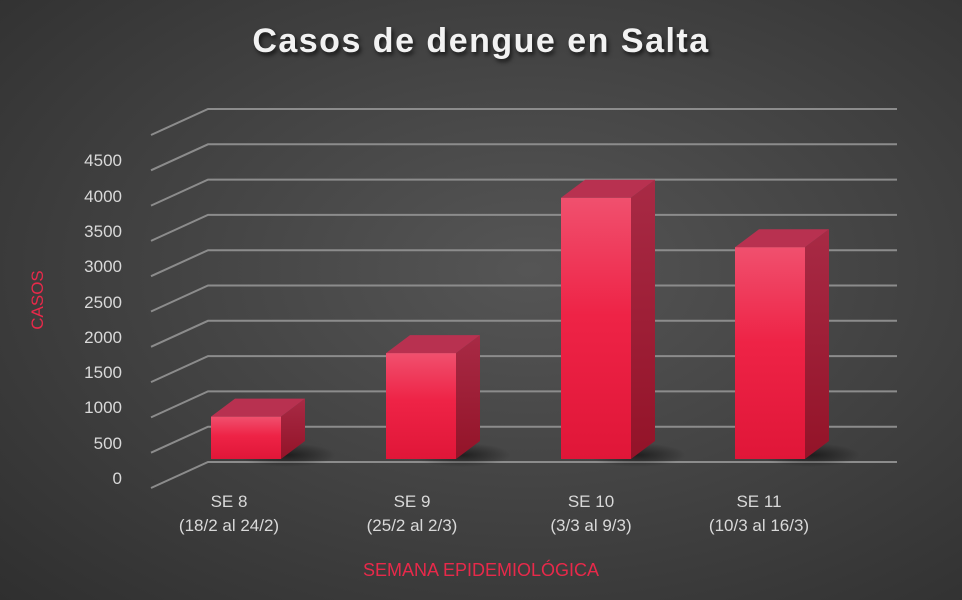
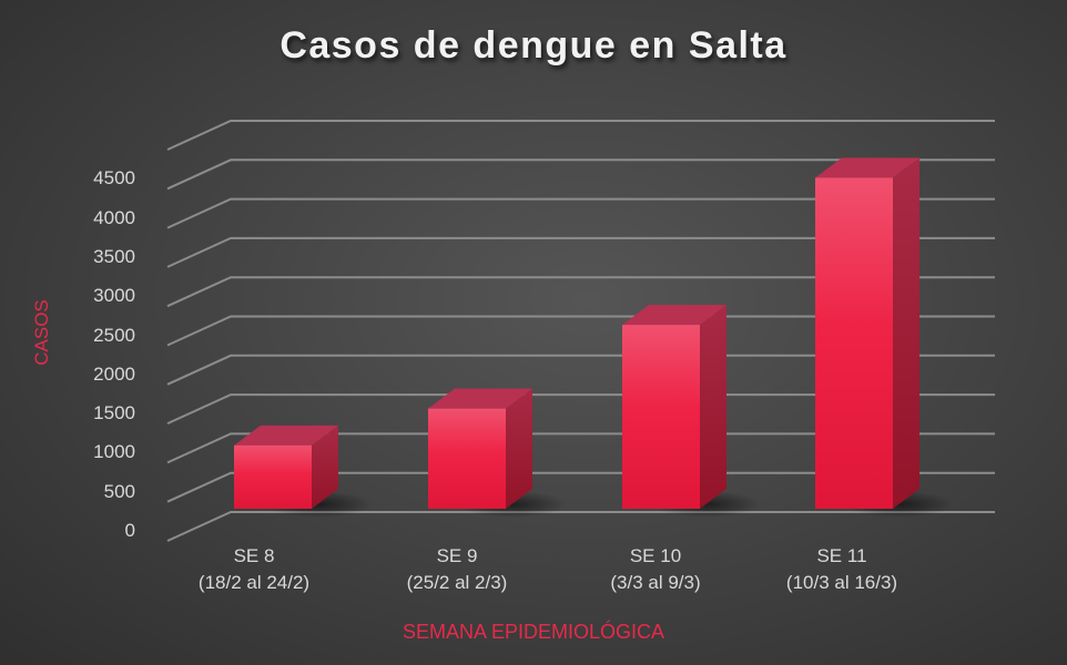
SE 8 (18/2 al 24/2): 600 -> 800
SE 9 (25/2 al 2/3): 1500 -> 1300
SE 10 (3/3 al 9/3): 3700 -> 2400
SE 11 (10/3 al 16/3): 3000 -> 4200
